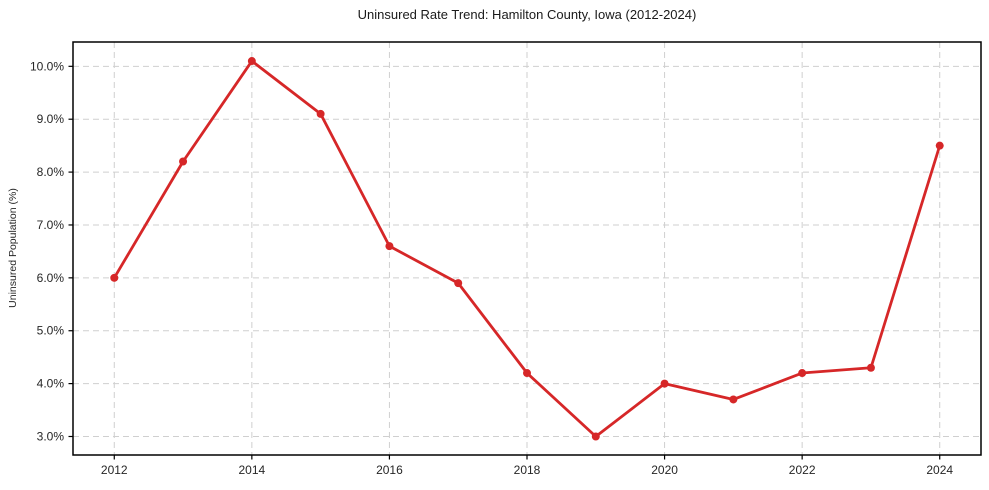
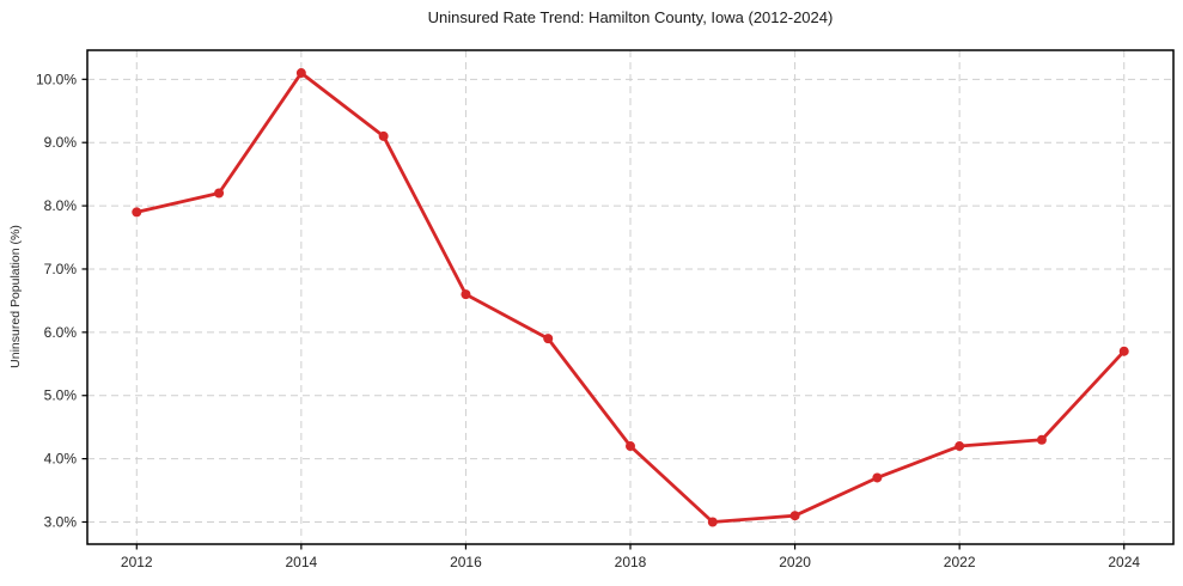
2012: 6.0% -> 7.9%
2020: 4.0% -> 3.1%
2024: 8.5% -> 5.7%
